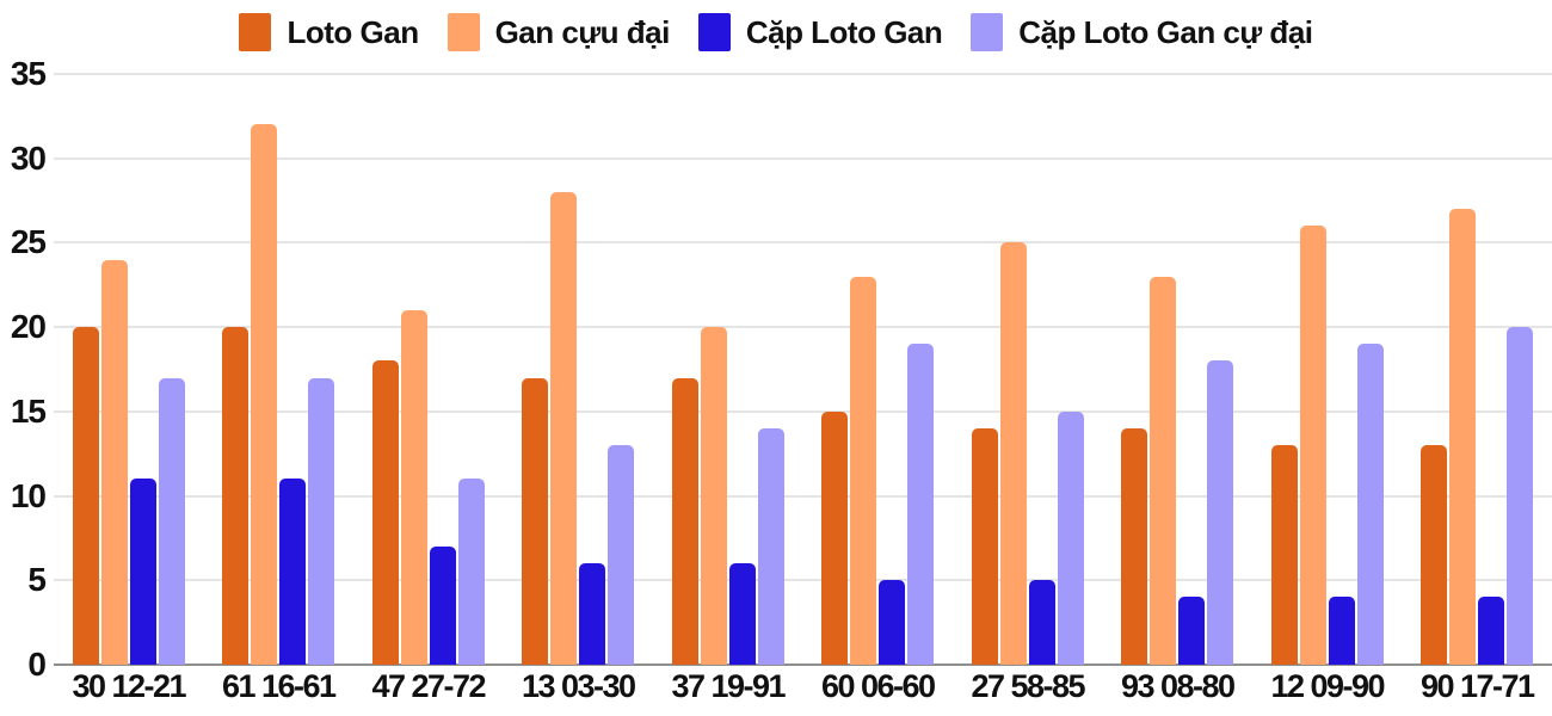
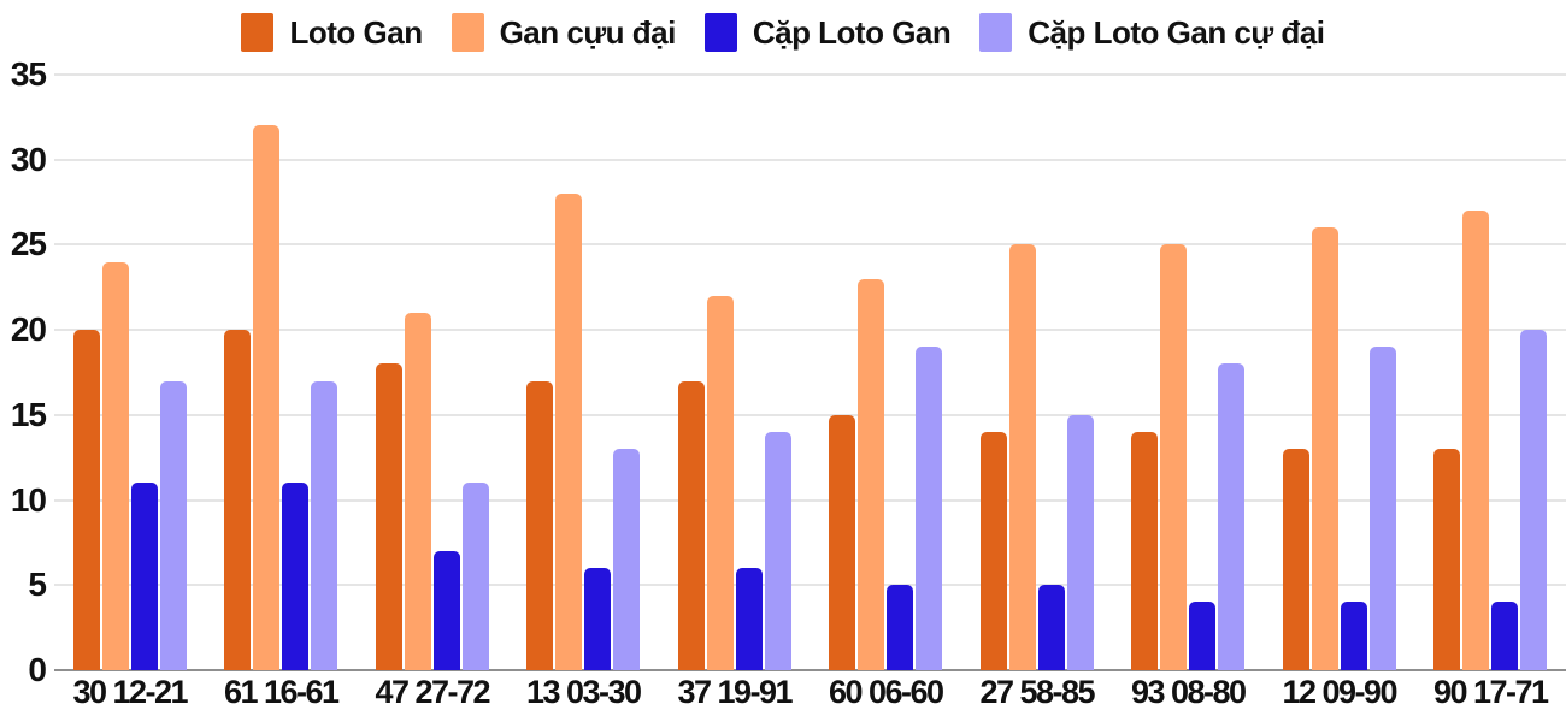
Gan cựu đại/37 19-91: 20 -> 22
Gan cựu đại/93 08-80: 23 -> 25
